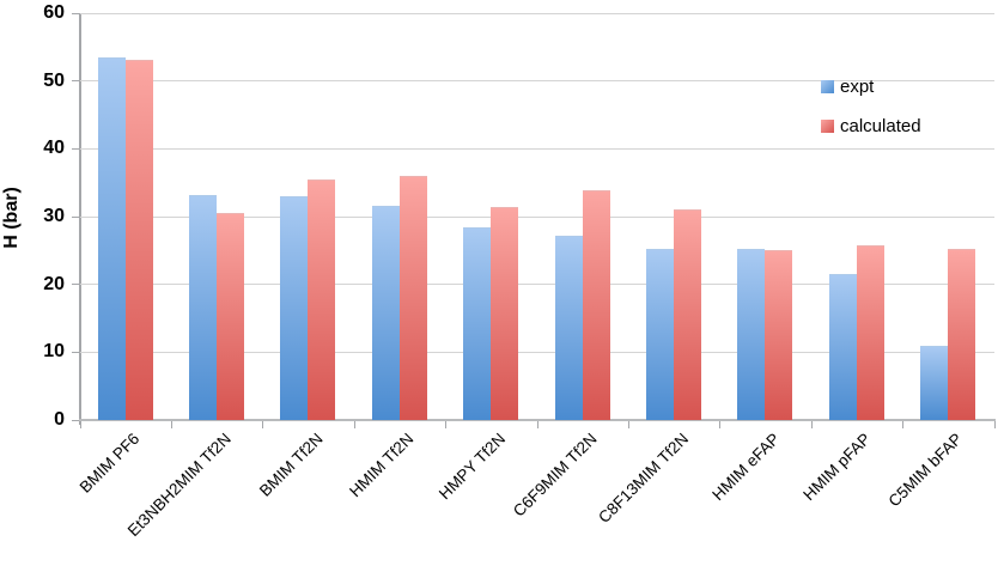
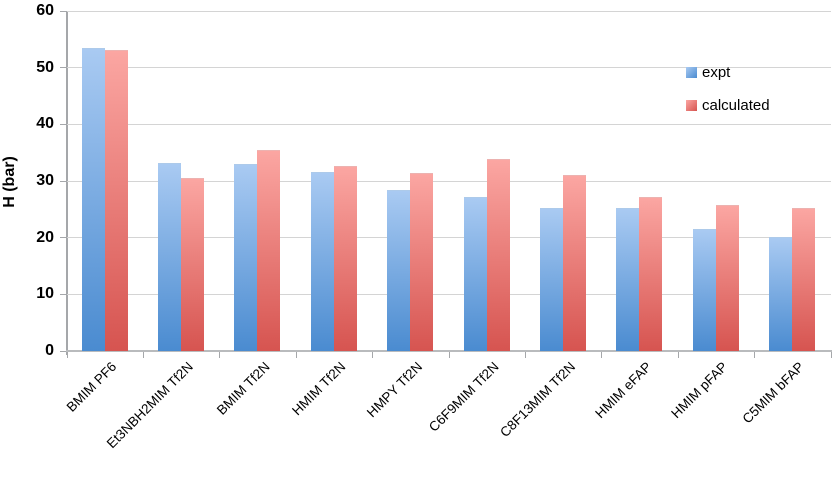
calculated/HMIM Tf2N: 36 -> 33
calculated/HMIM eFAP: 25 -> 27
expt/C5MIM bFAP: 11 -> 20
